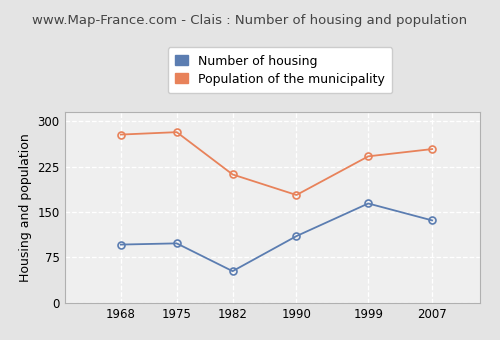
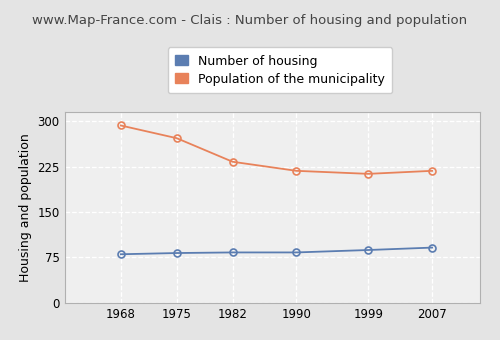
Number of housing/1968: 96 -> 80
Population of the municipality/1968: 278 -> 293
Number of housing/1975: 98 -> 82
Population of the municipality/1975: 282 -> 272
Number of housing/1982: 52 -> 83
Population of the municipality/1982: 212 -> 233
Number of housing/1990: 110 -> 83
Population of the municipality/1990: 178 -> 218
Number of housing/1999: 164 -> 87
Population of the municipality/1999: 242 -> 213
Number of housing/2007: 136 -> 91
Population of the municipality/2007: 254 -> 218
